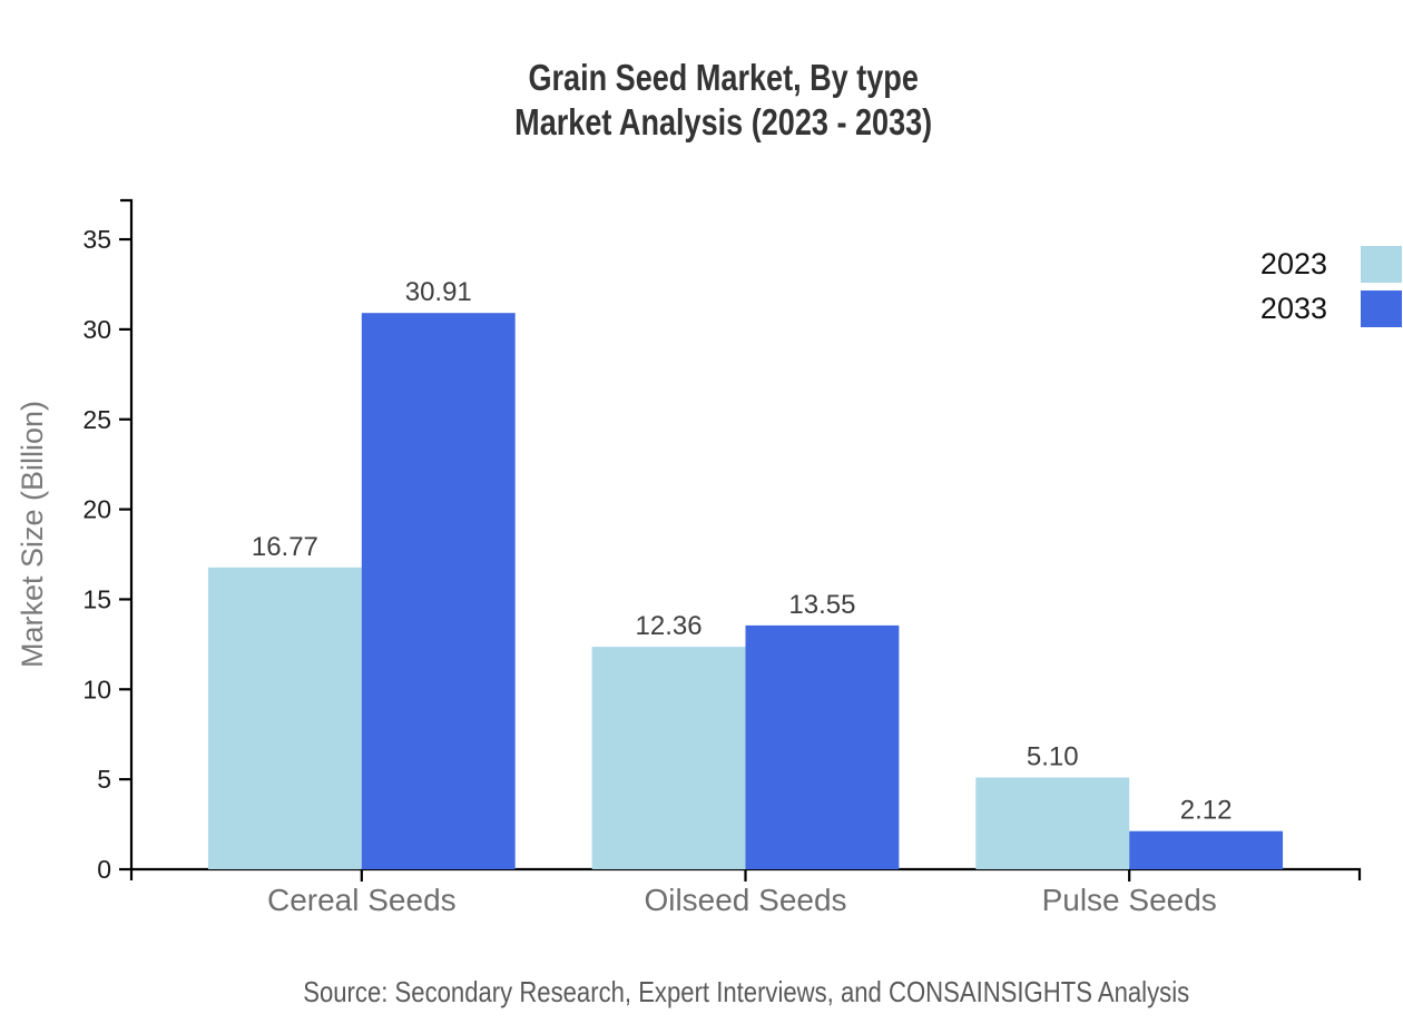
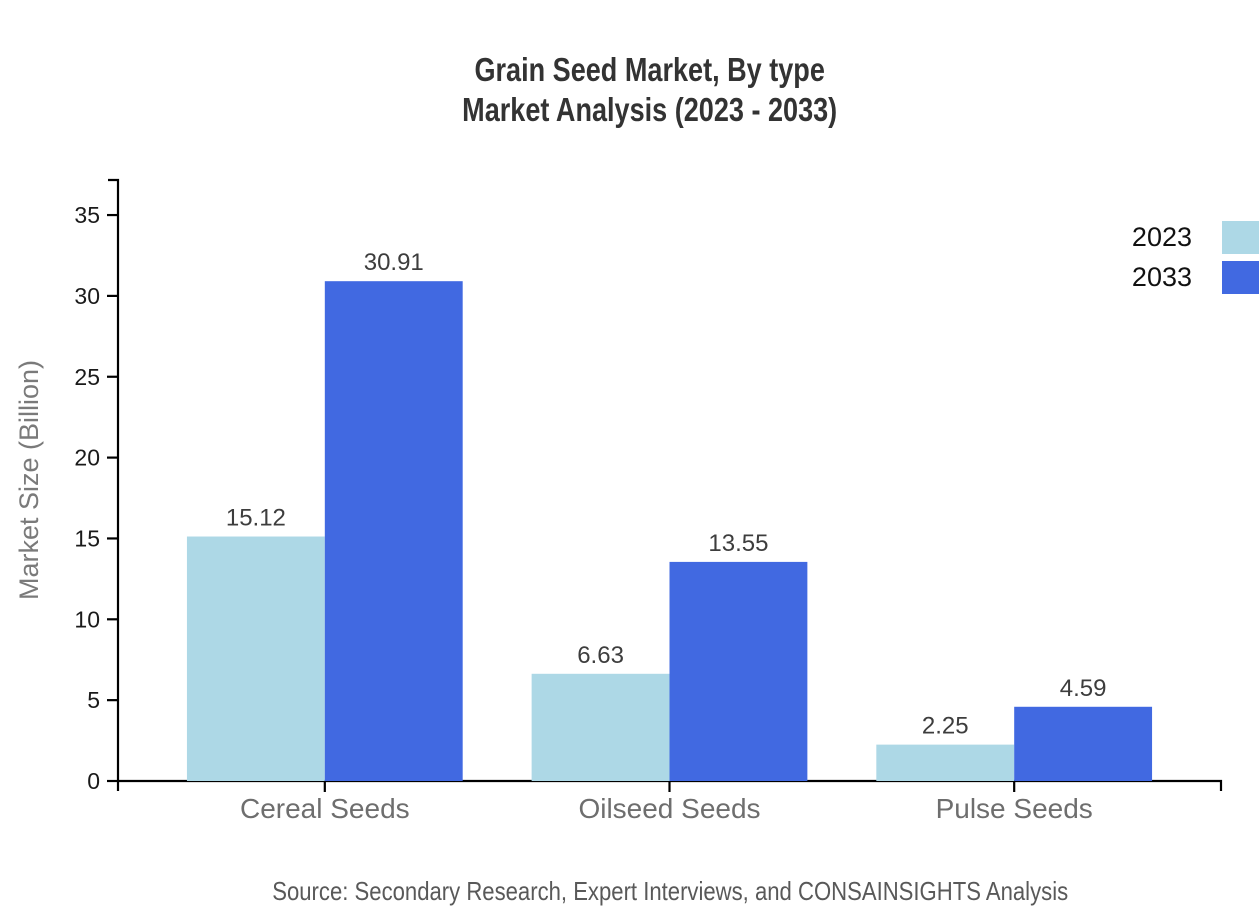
2023/Cereal Seeds: 16.77 -> 15.12
2023/Oilseed Seeds: 12.36 -> 6.63
2023/Pulse Seeds: 5.10 -> 2.25
2033/Pulse Seeds: 2.12 -> 4.59
